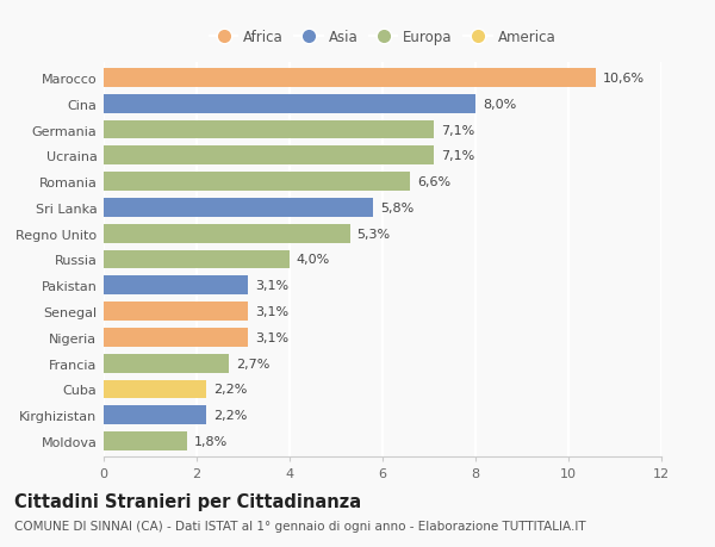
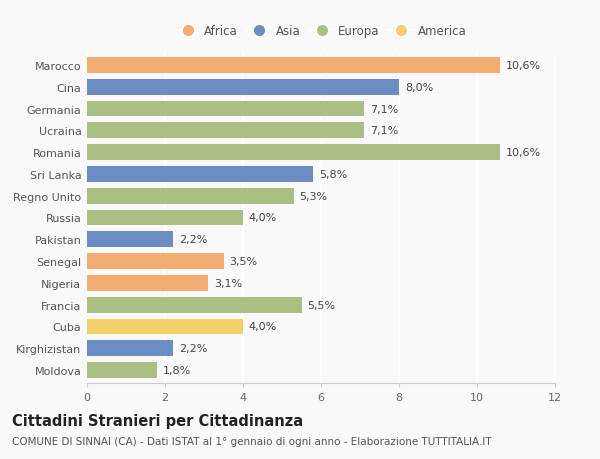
Romania: 6,6% -> 10,6%
Pakistan: 3,1% -> 2,2%
Senegal: 3,1% -> 3,5%
Francia: 2,7% -> 5,5%
Cuba: 2,2% -> 4,0%
